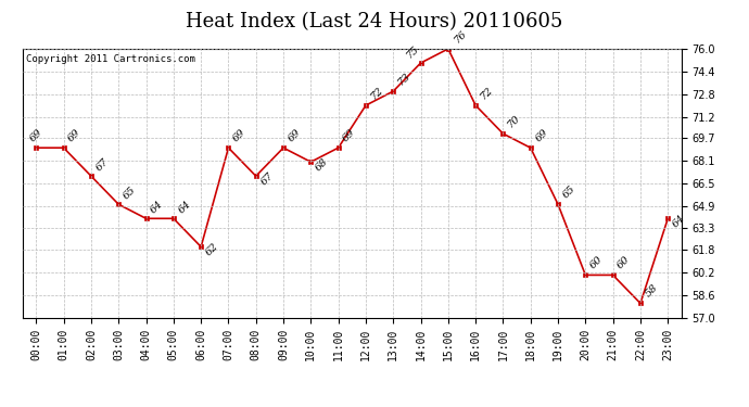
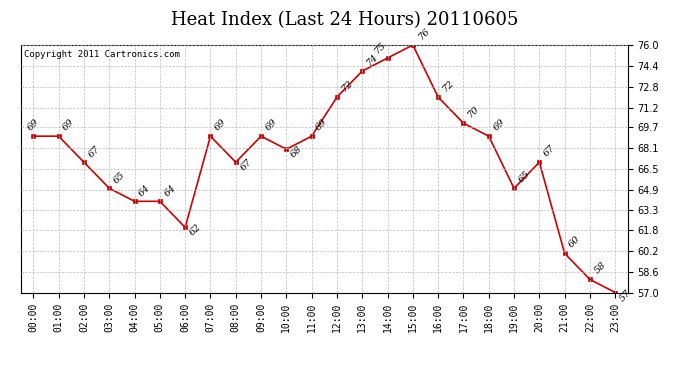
13:00: 73 -> 74
20:00: 60 -> 67
23:00: 64 -> 57
